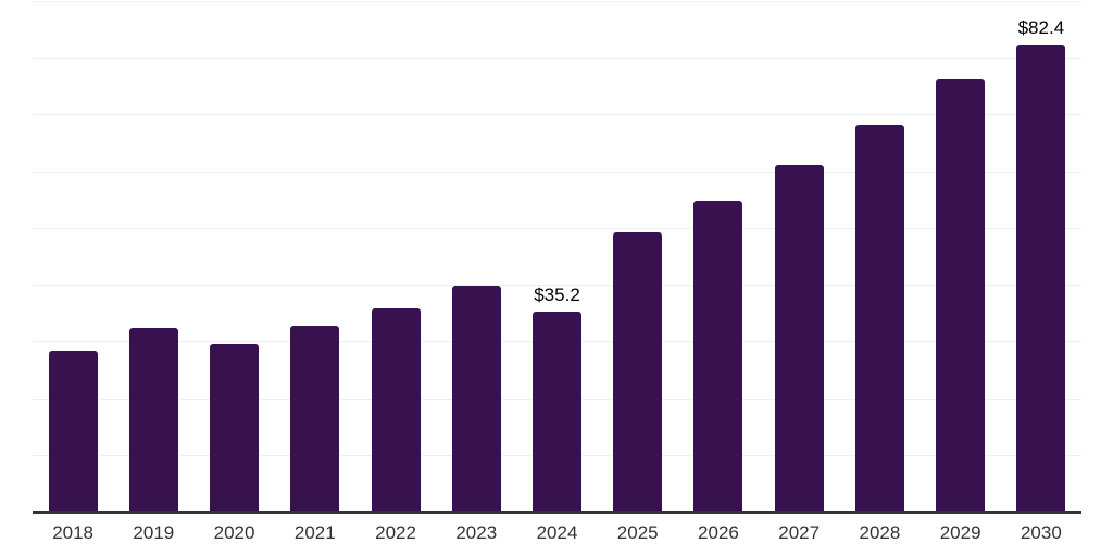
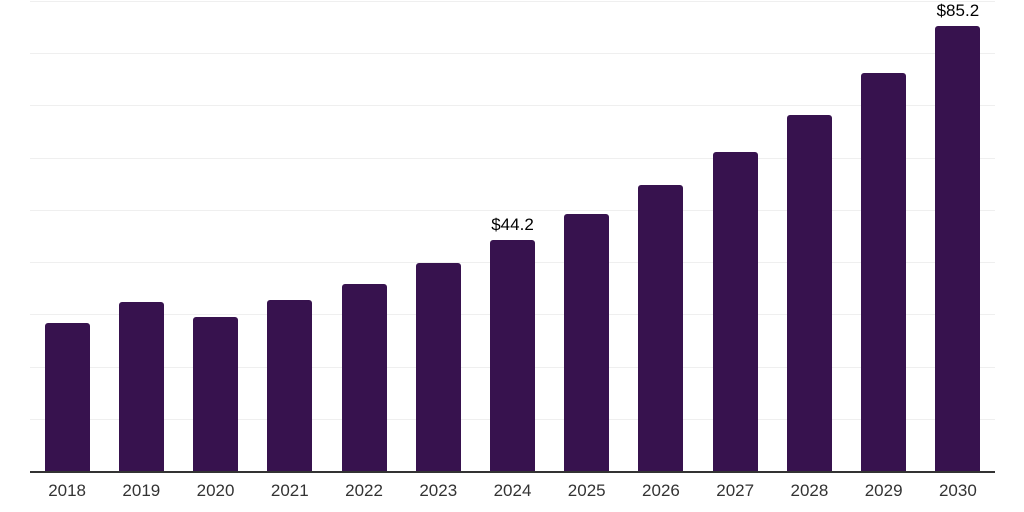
2024: $35.2 -> $44.2
2030: $82.4 -> $85.2
